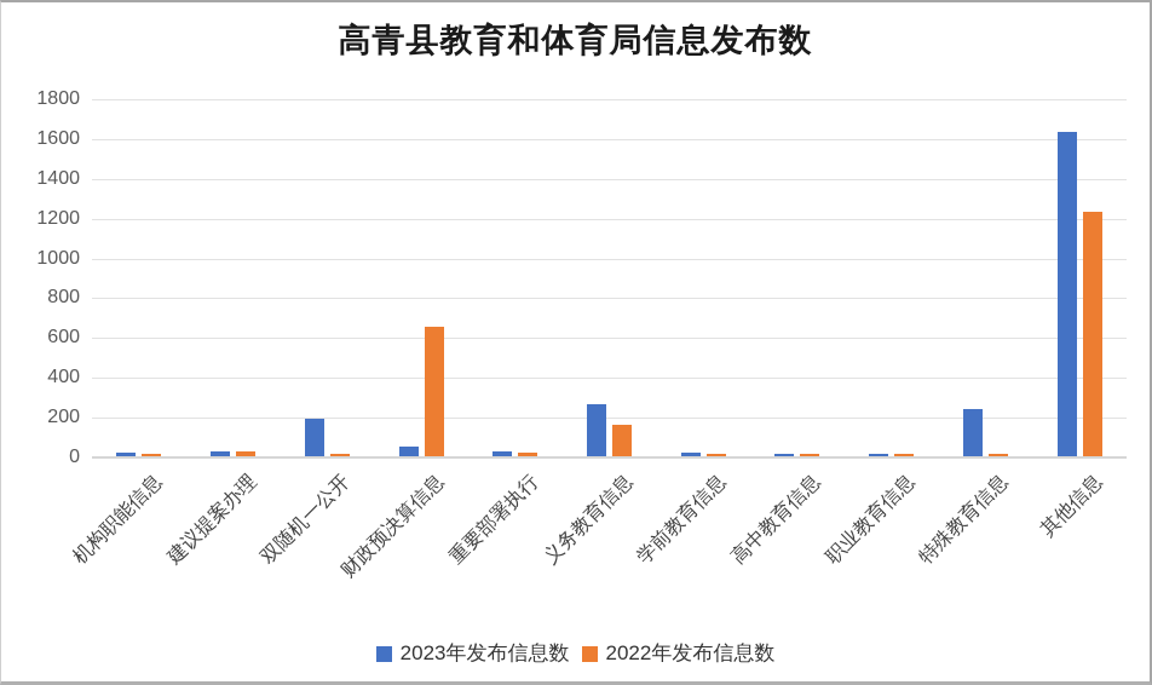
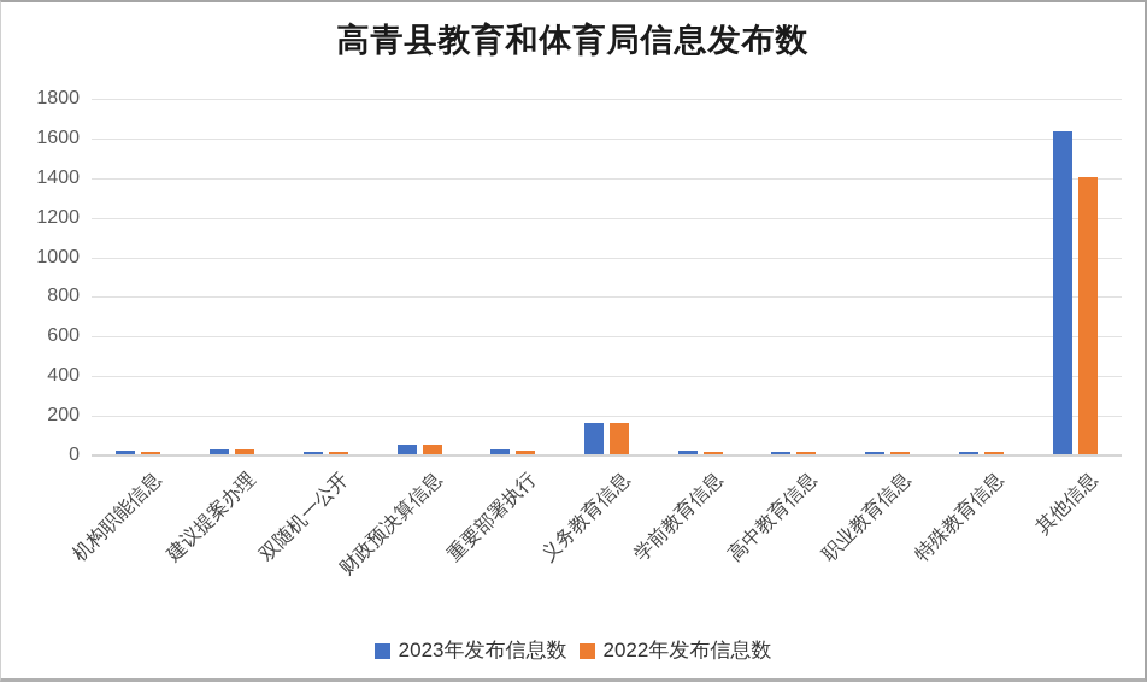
2023年发布信息数/双随机一公开: 190 -> 10
2022年发布信息数/财政预决算信息: 650 -> 50
2023年发布信息数/义务教育信息: 260 -> 160
2023年发布信息数/特殊教育信息: 240 -> 10
2022年发布信息数/其他信息: 1230 -> 1400
